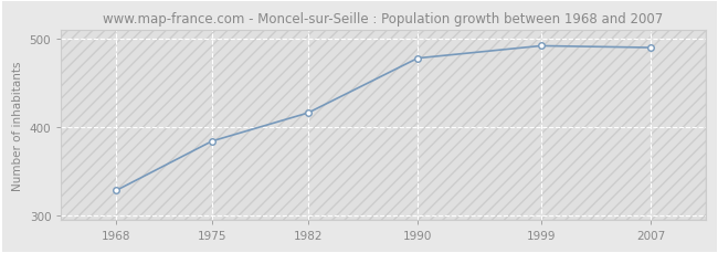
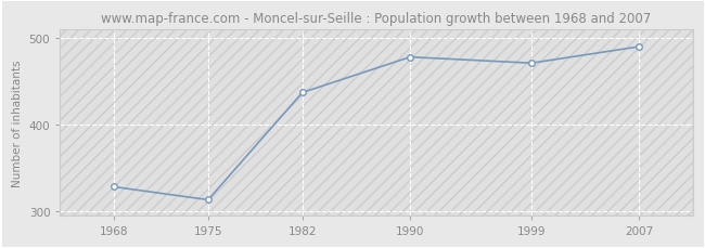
1975: 384 -> 313
1982: 416 -> 437
1999: 492 -> 471
